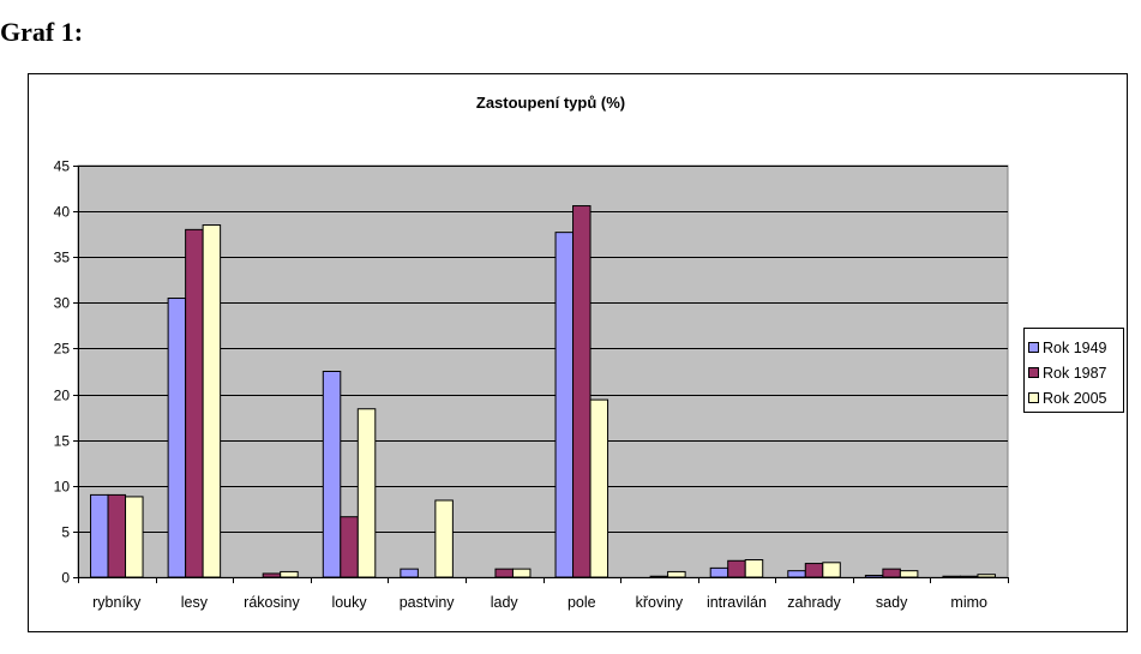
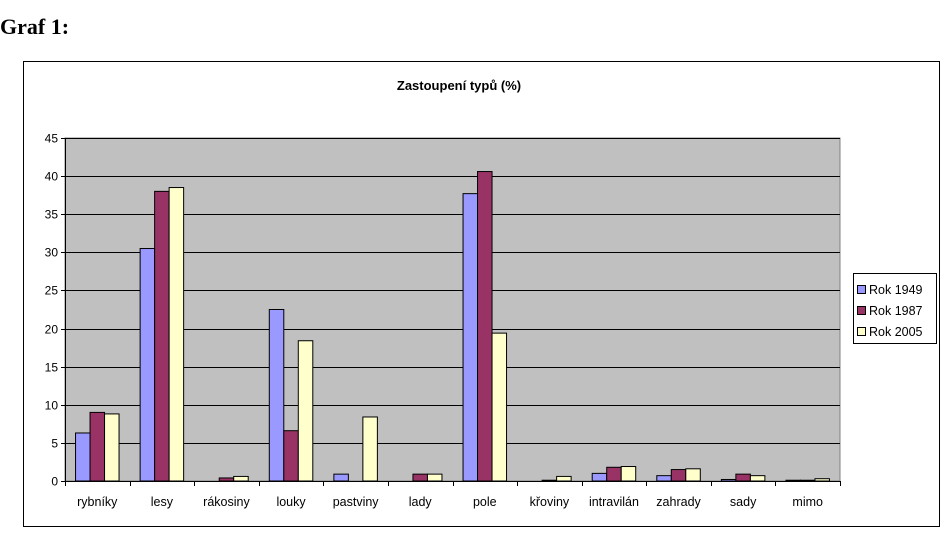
Rok 1949/rybníky: 9 -> 6
